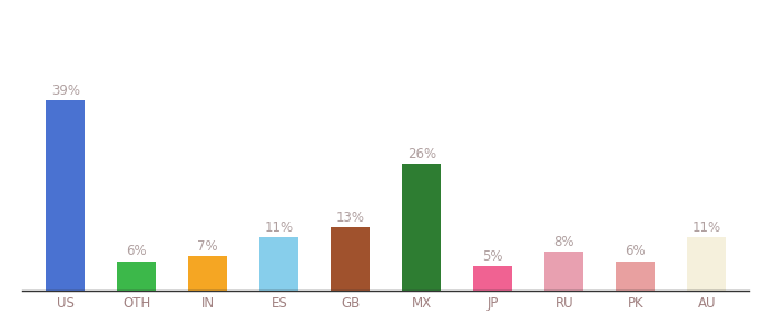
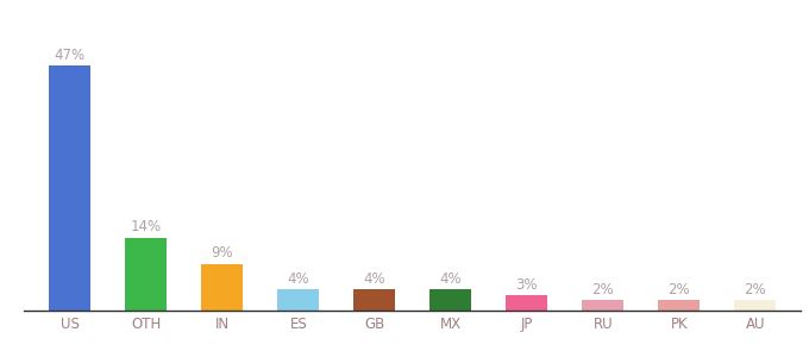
US: 39% -> 47%
OTH: 6% -> 14%
IN: 7% -> 9%
ES: 11% -> 4%
GB: 13% -> 4%
MX: 26% -> 4%
JP: 5% -> 3%
RU: 8% -> 2%
PK: 6% -> 2%
AU: 11% -> 2%
